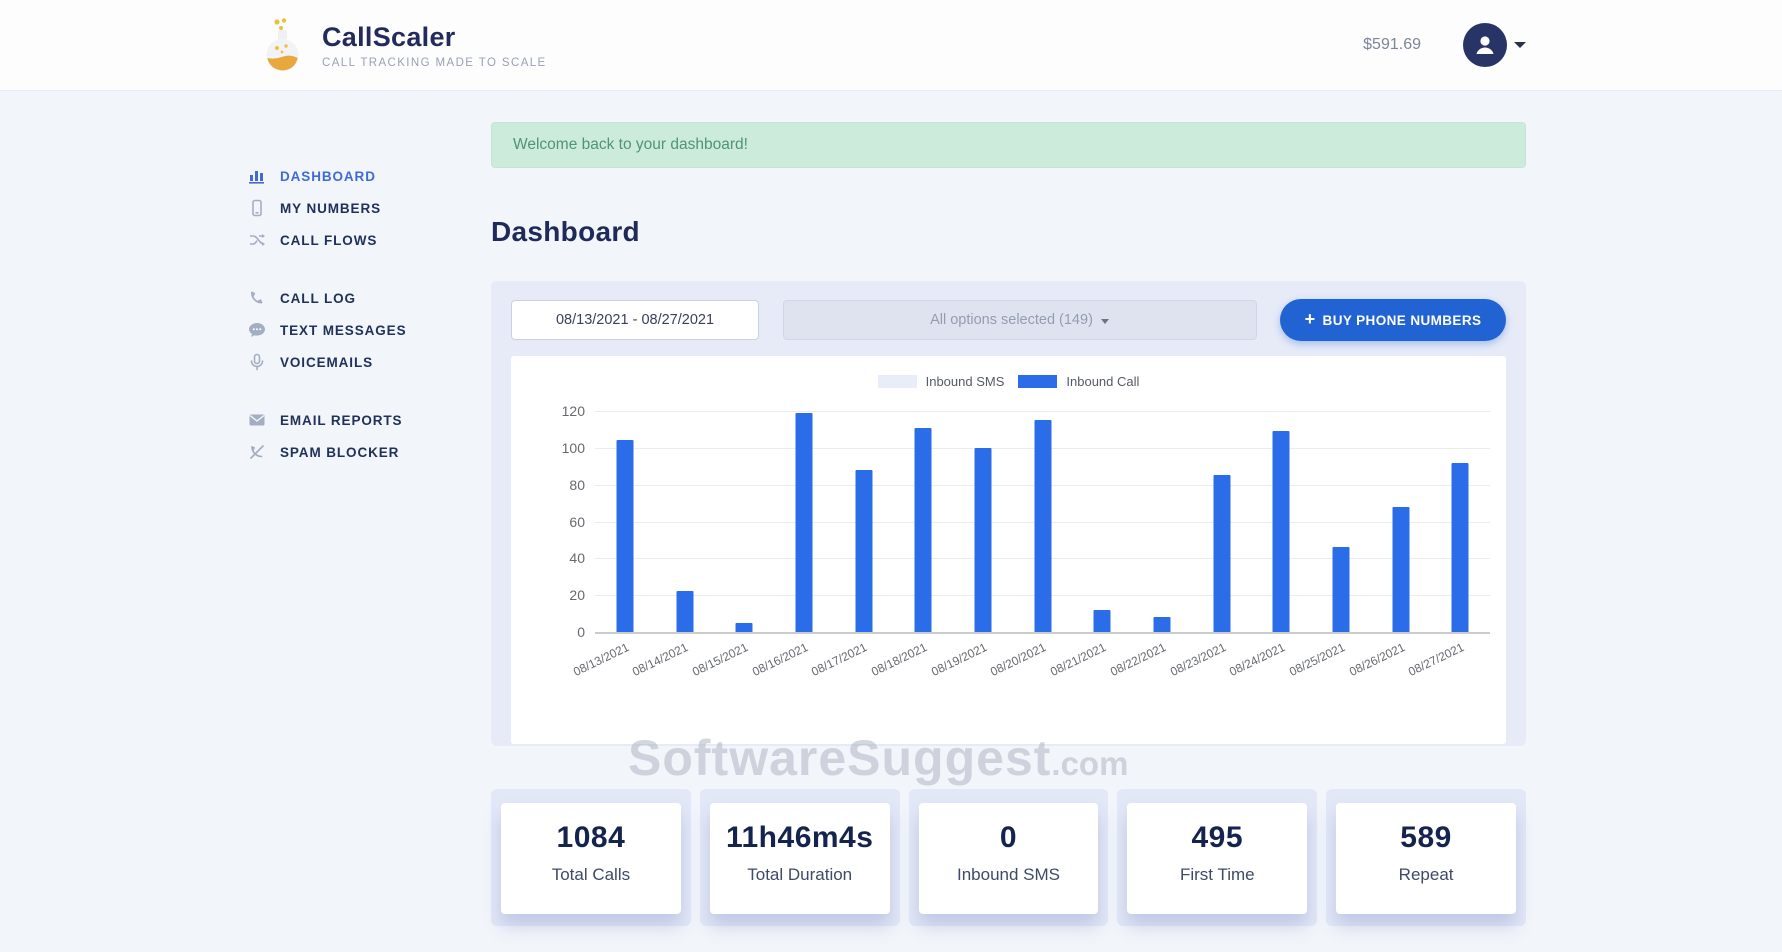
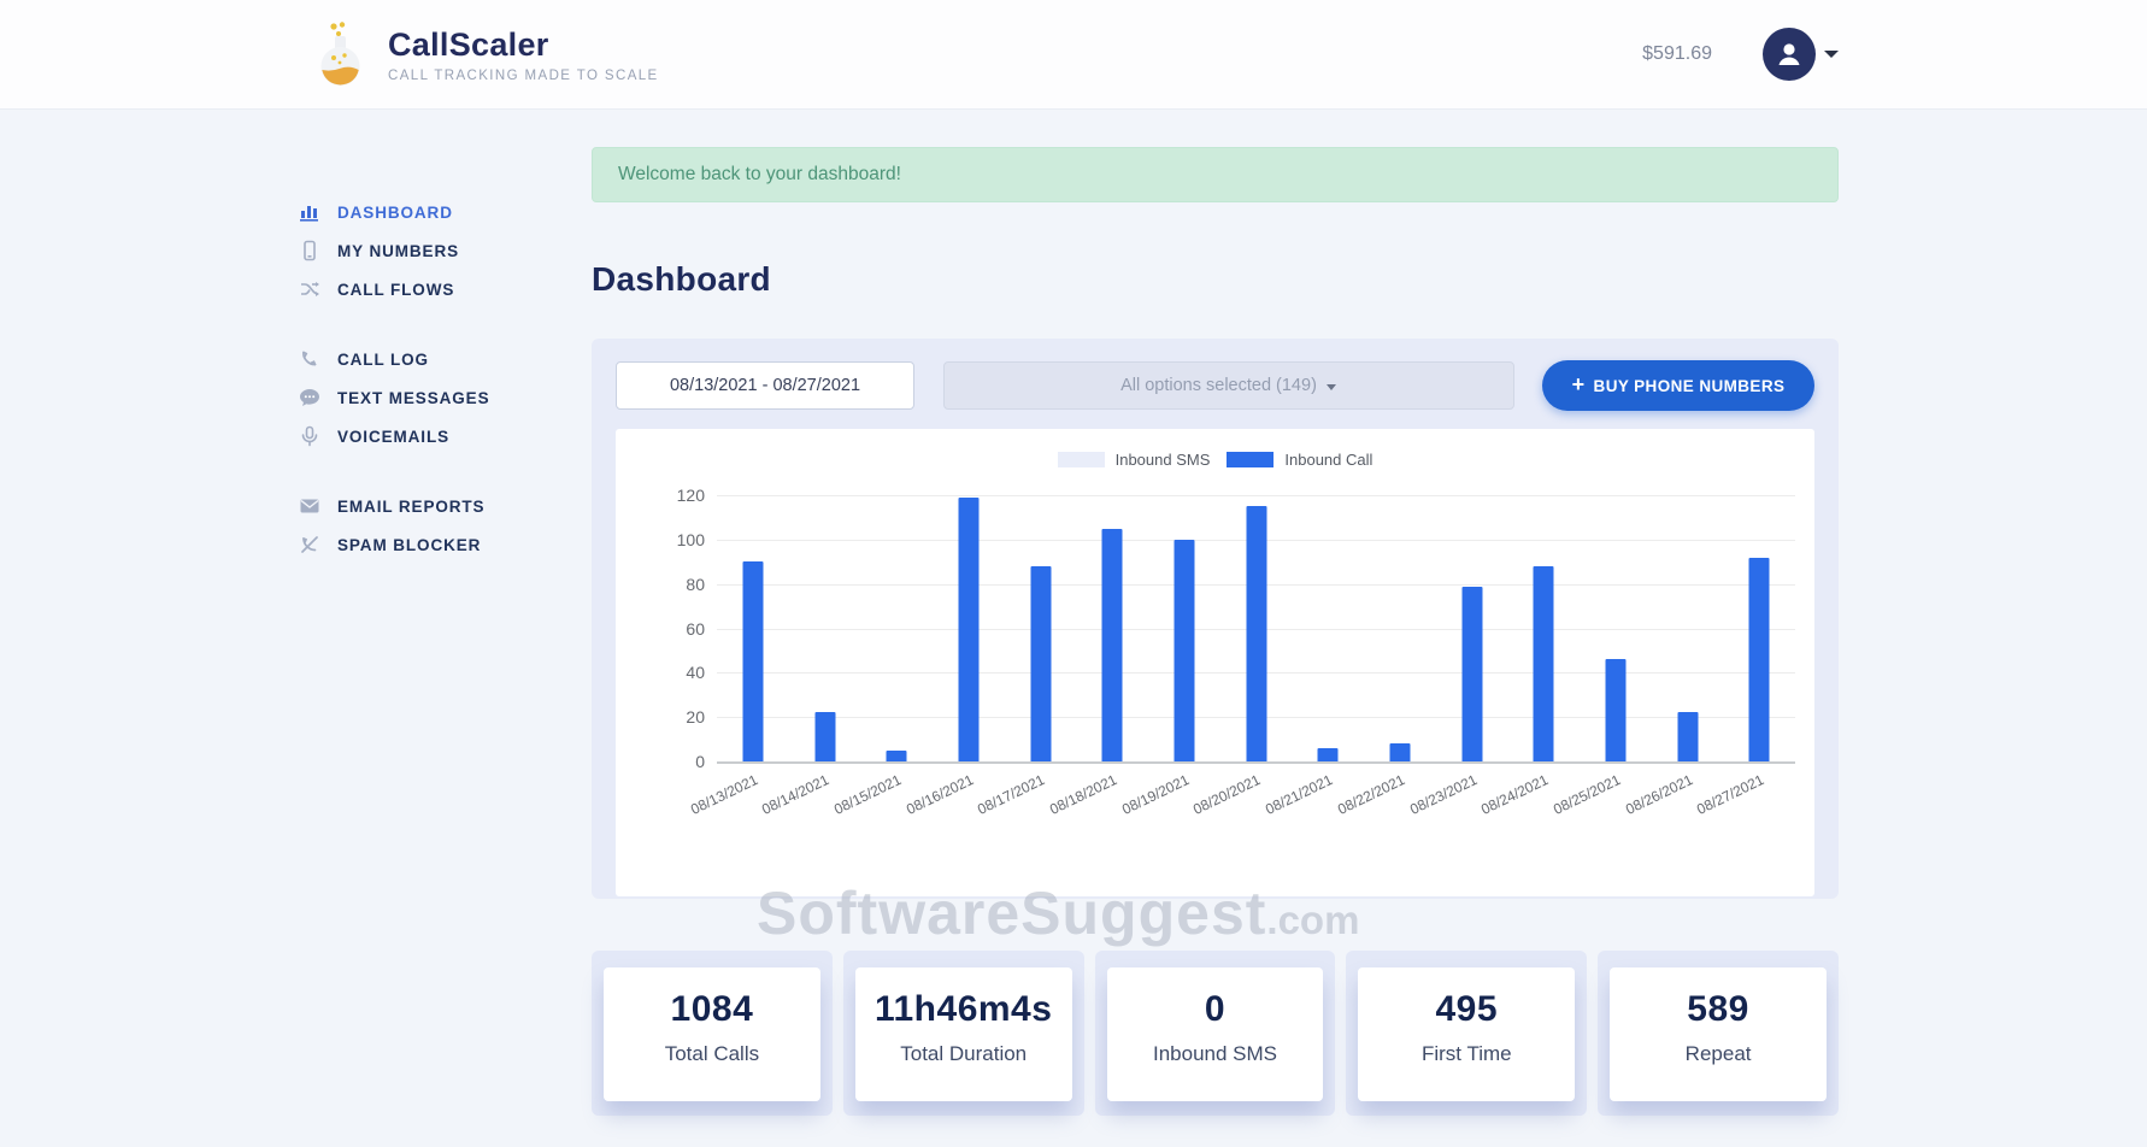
Inbound Call/08/13/2021: 104 -> 90
Inbound Call/08/18/2021: 111 -> 105
Inbound Call/08/21/2021: 12 -> 6
Inbound Call/08/23/2021: 85 -> 79
Inbound Call/08/24/2021: 109 -> 88
Inbound Call/08/26/2021: 68 -> 22
